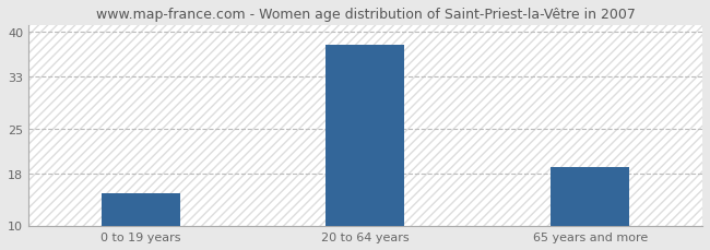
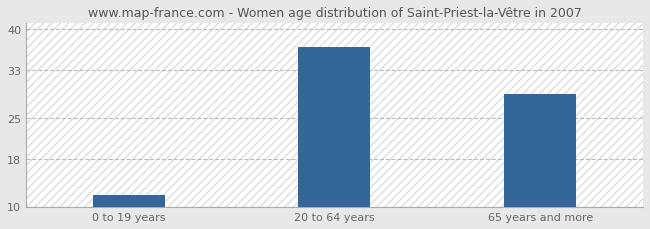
0 to 19 years: 15 -> 12
20 to 64 years: 38 -> 37
65 years and more: 19 -> 29
